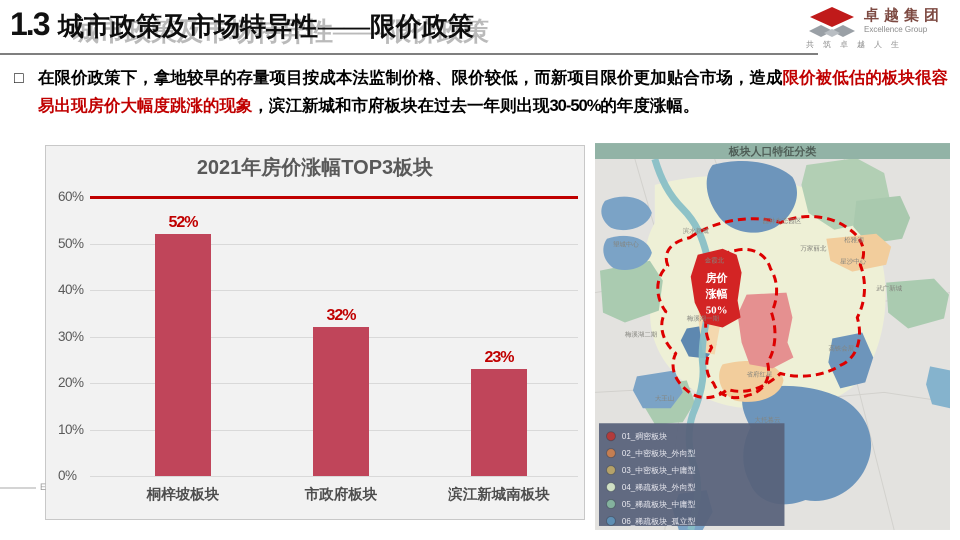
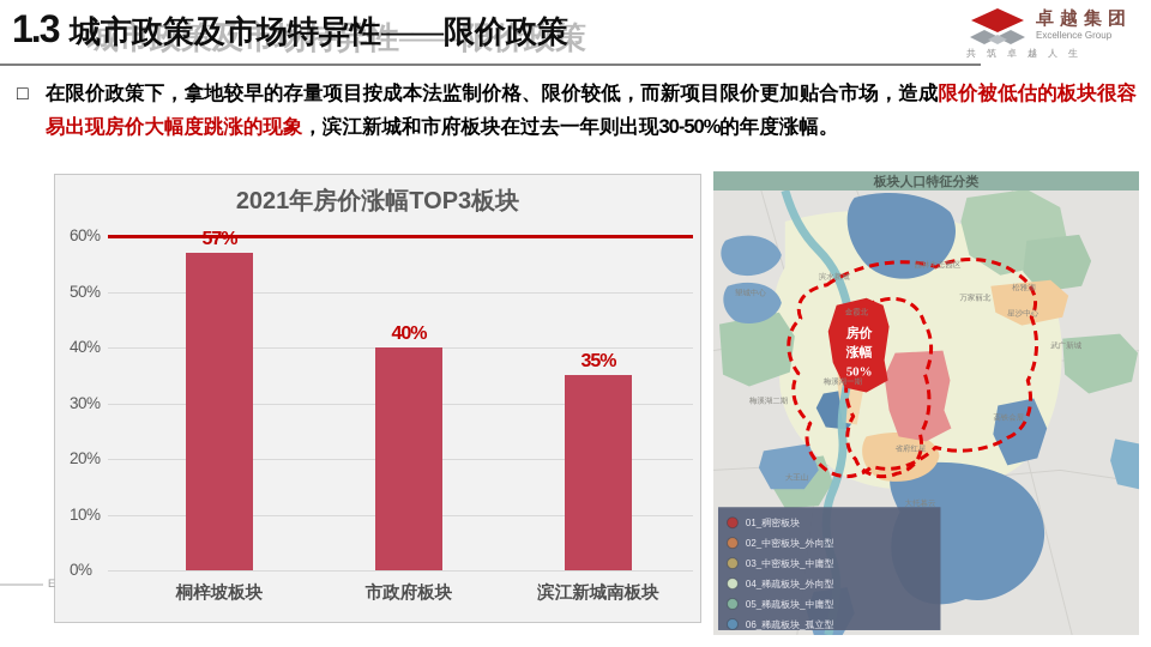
桐梓坡板块: 52% -> 57%
市政府板块: 32% -> 40%
滨江新城南板块: 23% -> 35%
